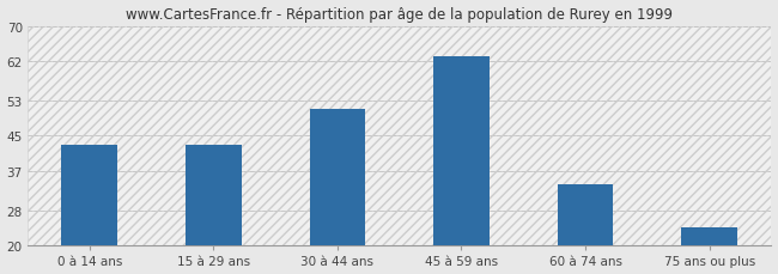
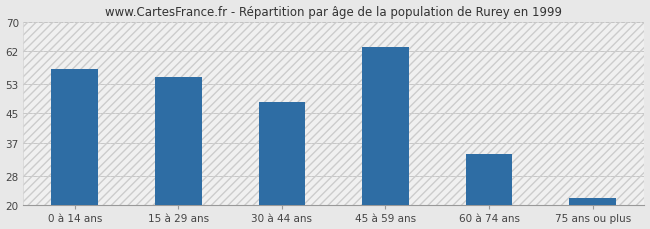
0 à 14 ans: 43 -> 57
15 à 29 ans: 43 -> 55
30 à 44 ans: 51 -> 48
75 ans ou plus: 24 -> 22
